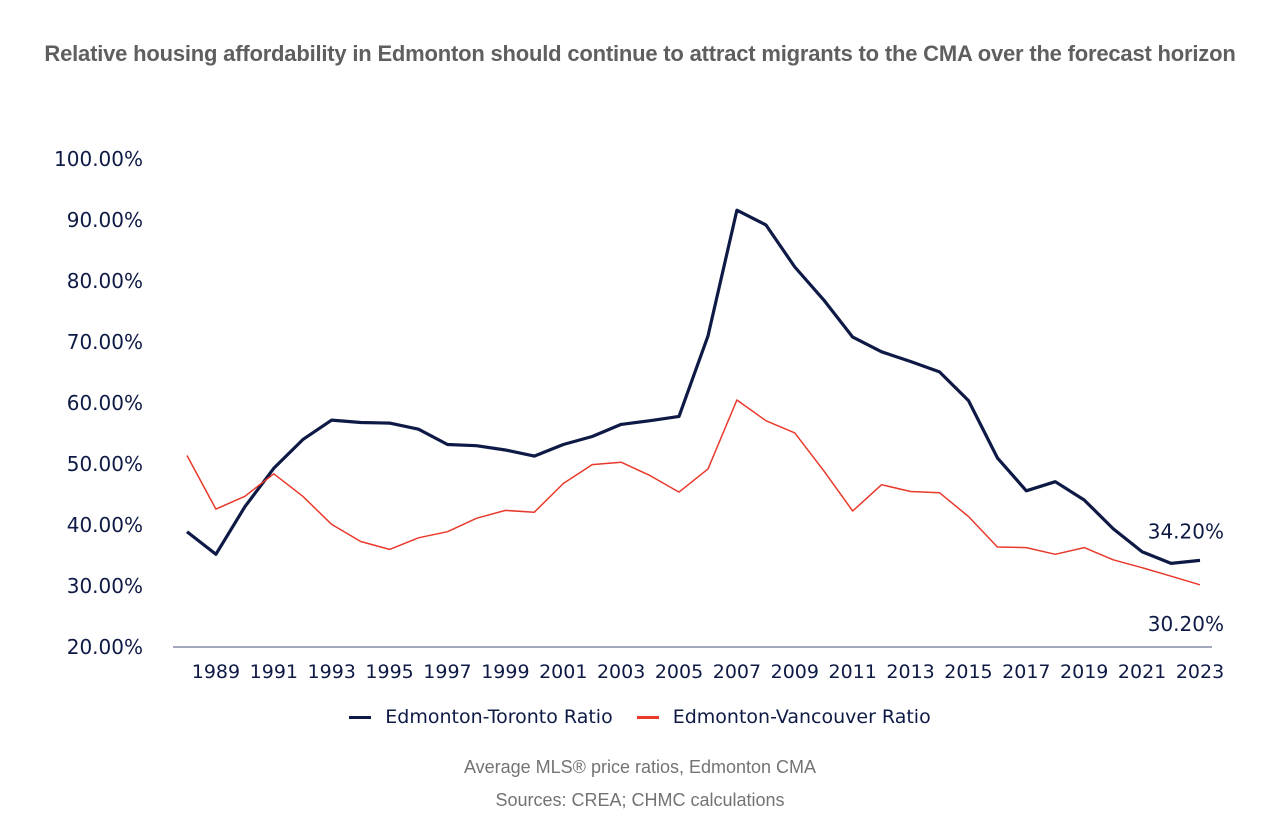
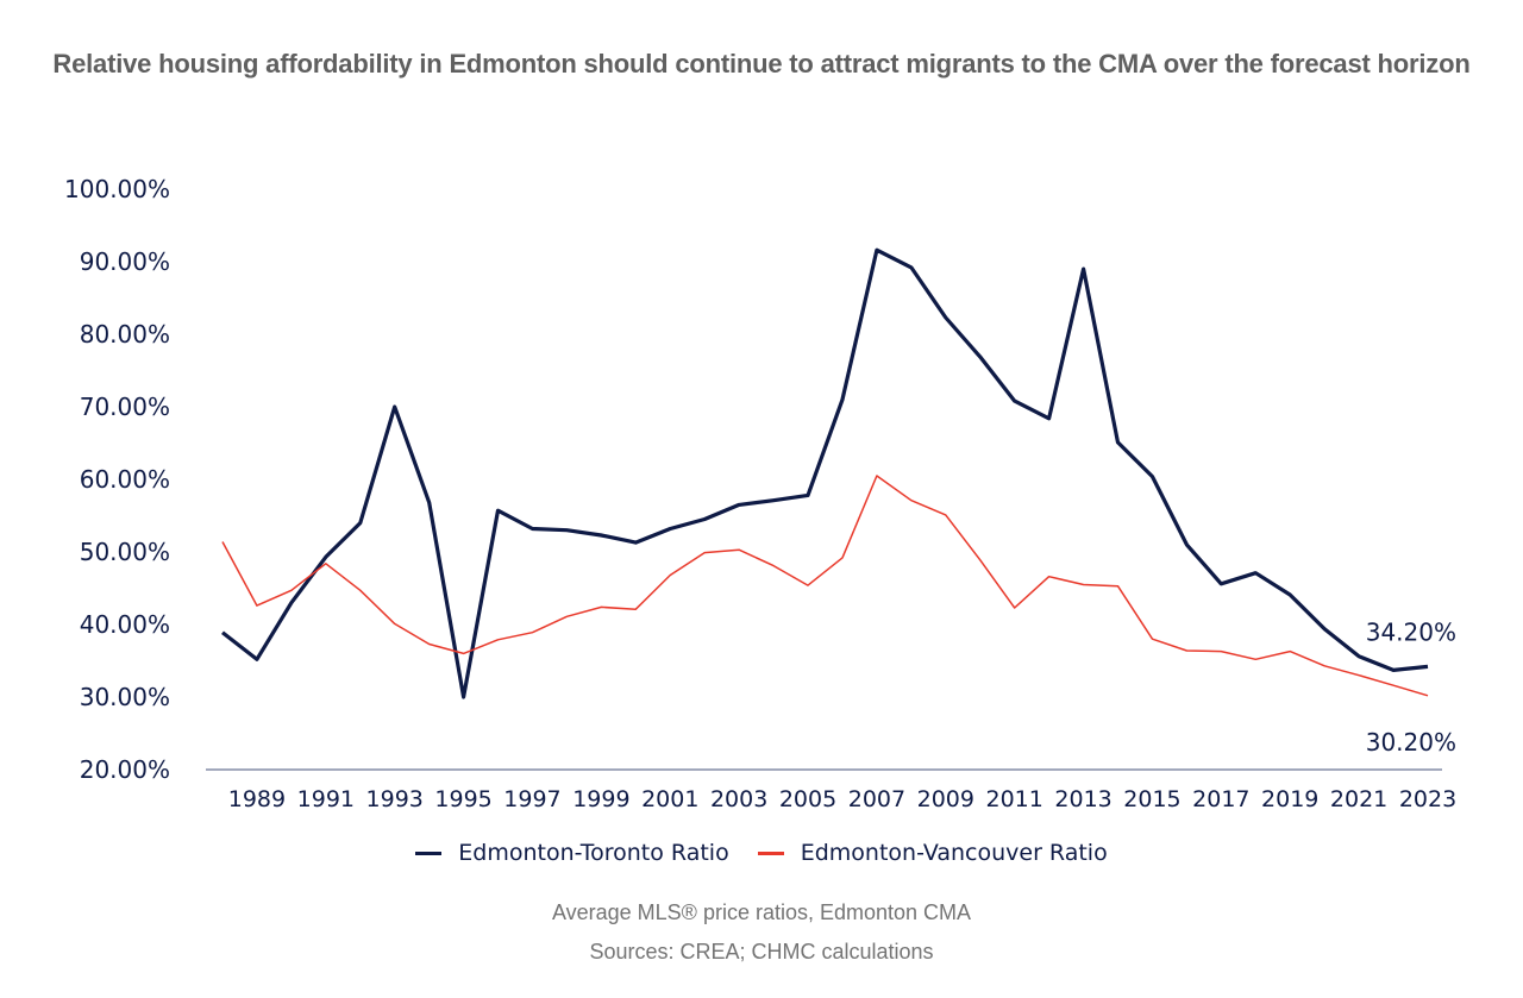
Edmonton-Toronto Ratio/1993: 57% -> 70%
Edmonton-Toronto Ratio/1995: 57% -> 30%
Edmonton-Toronto Ratio/2013: 67% -> 89%
Edmonton-Vancouver Ratio/2015: 41% -> 38%
